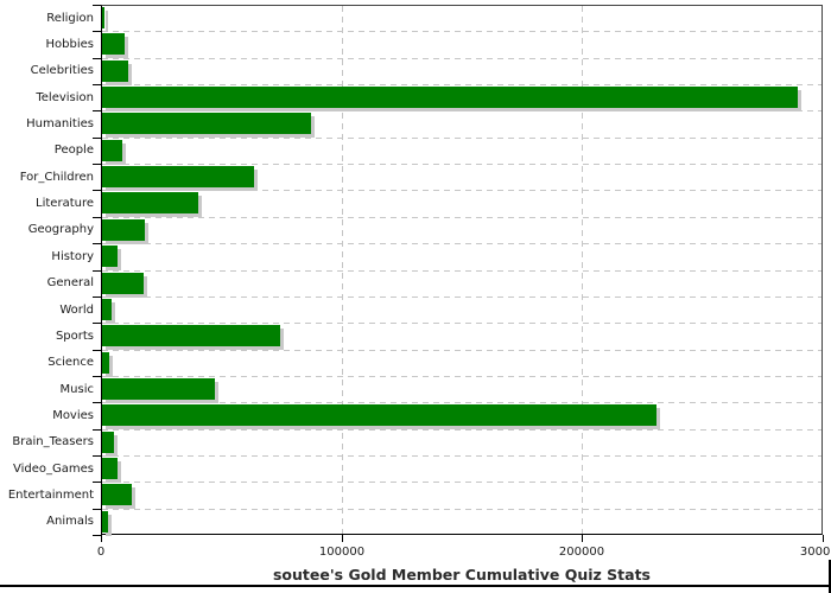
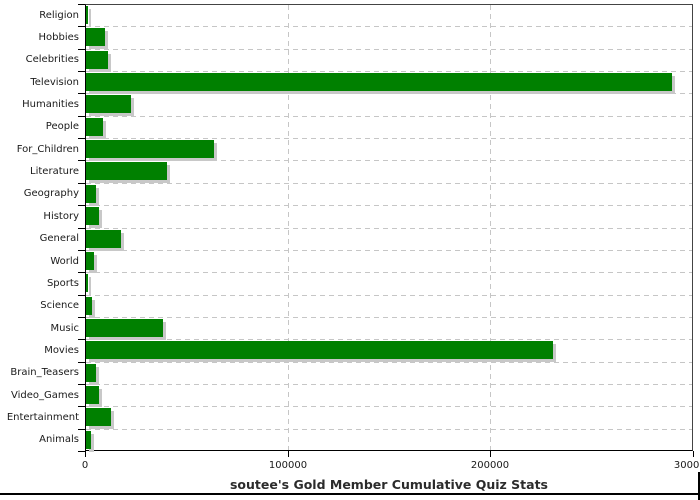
Humanities: 87000 -> 22000
Geography: 18000 -> 5000
Sports: 74000 -> 1000
Music: 47000 -> 38000
